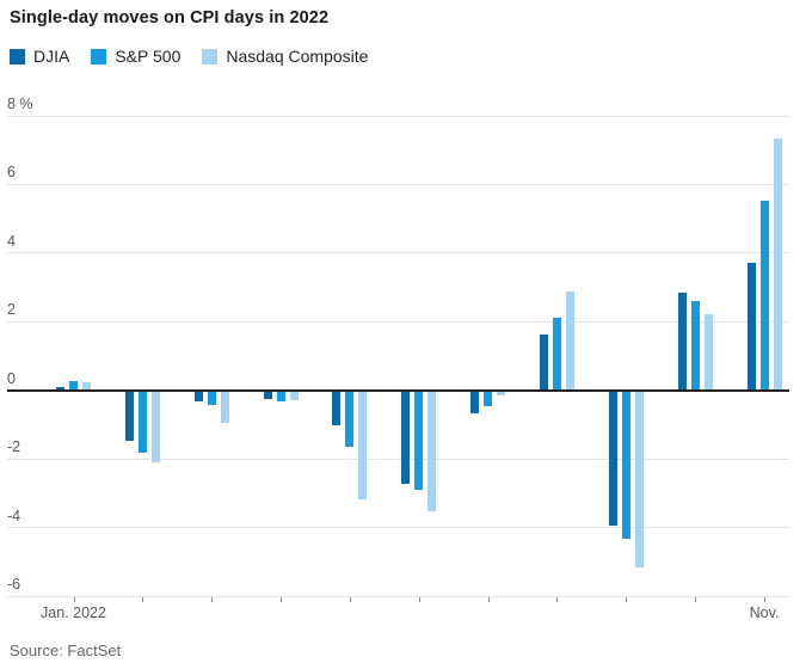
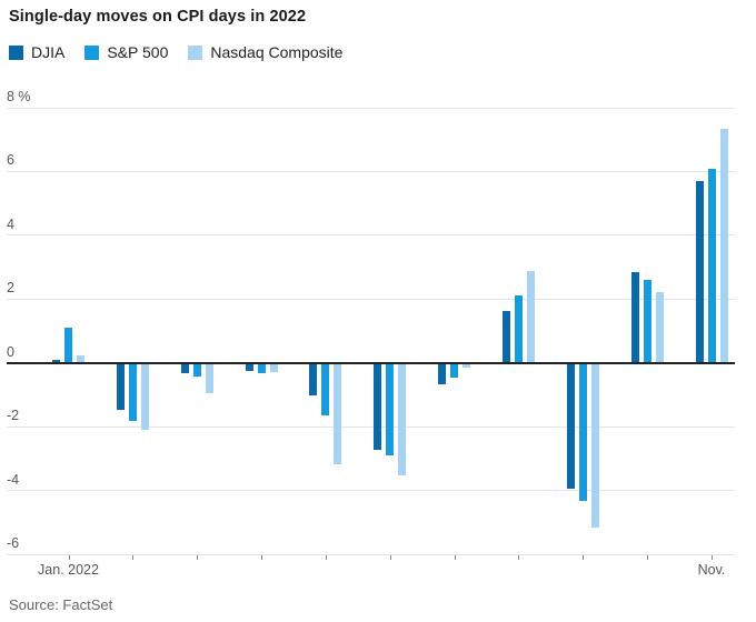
S&P 500/Jan. 2022: 0.3% -> 1.1%
DJIA/Nov.: 3.7% -> 5.7%
S&P 500/Nov.: 5.5% -> 6.1%
